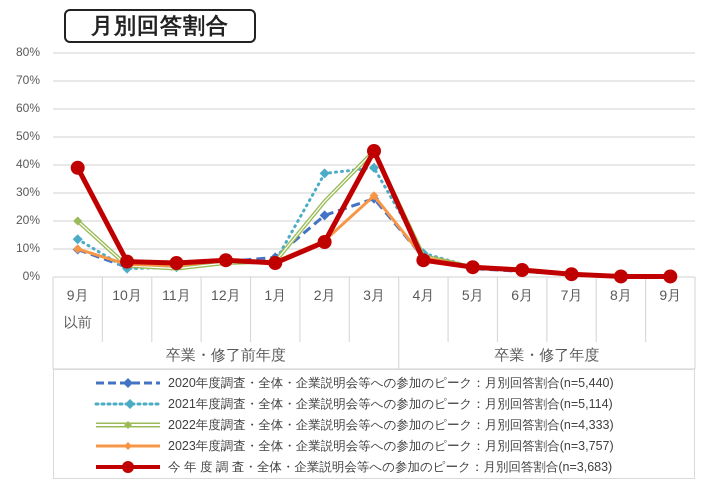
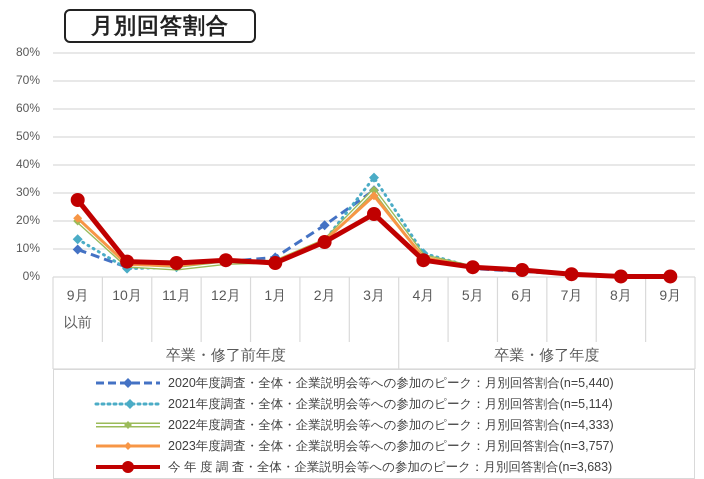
2023年度調査・全体・企業説明会等への参加のピーク：月別回答割合(n=3,757)/9月以前: 10% -> 21%
今年度調査・全体・企業説明会等への参加のピーク：月別回答割合(n=3,683)/9月以前: 39% -> 28%
2020年度調査・全体・企業説明会等への参加のピーク：月別回答割合(n=5,440)/2月: 22% -> 18%
2021年度調査・全体・企業説明会等への参加のピーク：月別回答割合(n=5,114)/2月: 37% -> 13%
2022年度調査・全体・企業説明会等への参加のピーク：月別回答割合(n=4,333)/2月: 27% -> 13%
2020年度調査・全体・企業説明会等への参加のピーク：月別回答割合(n=5,440)/3月: 28% -> 31%
2021年度調査・全体・企業説明会等への参加のピーク：月別回答割合(n=5,114)/3月: 39% -> 36%
2022年度調査・全体・企業説明会等への参加のピーク：月別回答割合(n=4,333)/3月: 45% -> 31%
今年度調査・全体・企業説明会等への参加のピーク：月別回答割合(n=3,683)/3月: 45% -> 22%
